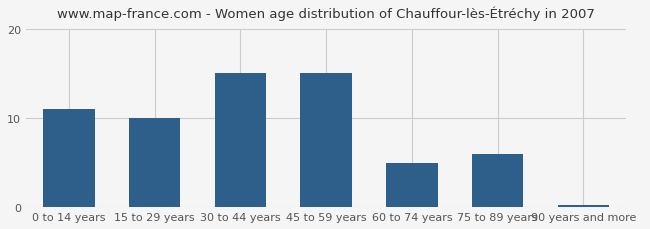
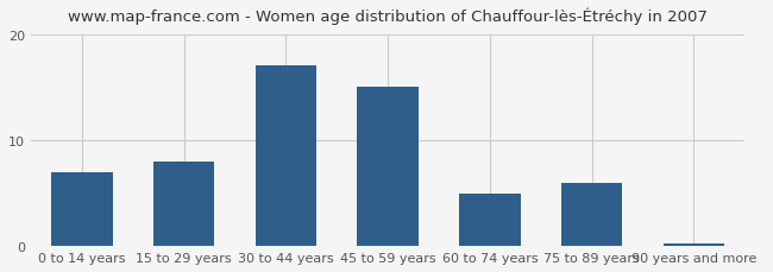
0 to 14 years: 11.0 -> 7.0
15 to 29 years: 10.0 -> 8.0
30 to 44 years: 15.0 -> 17.0
